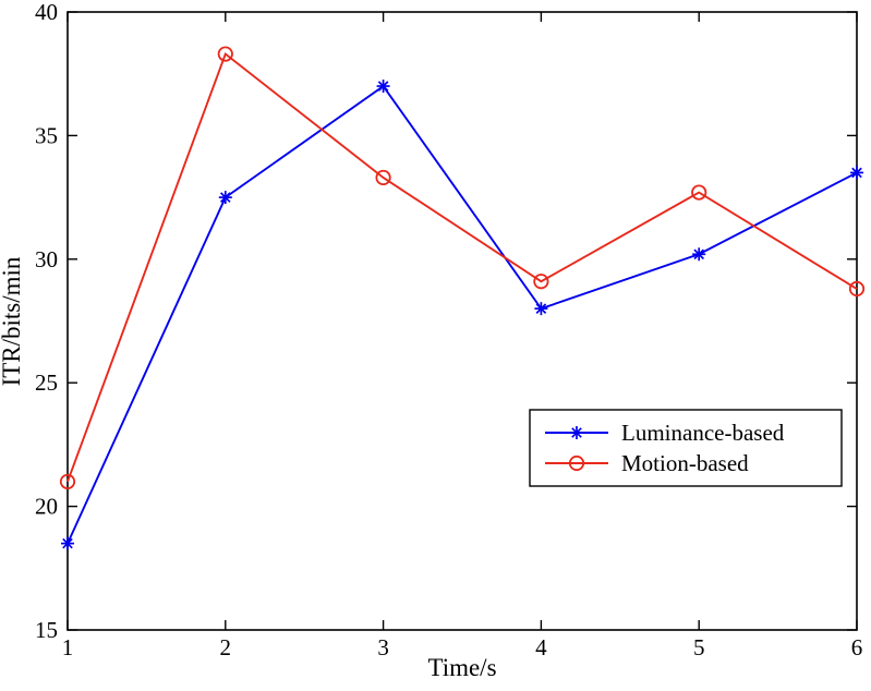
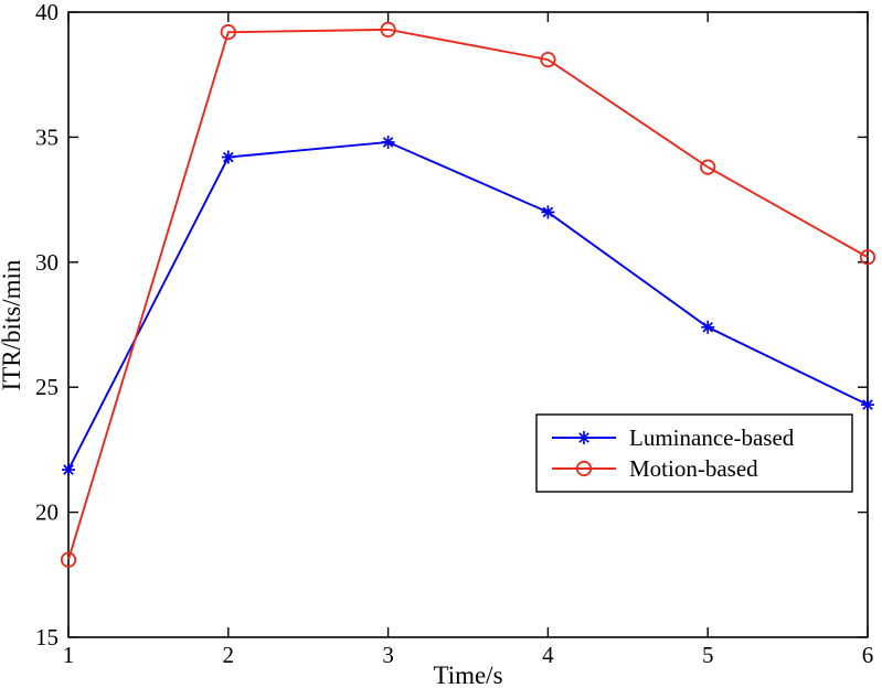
Luminance-based/1: 18.5 -> 21.7
Motion-based/1: 21.0 -> 18.1
Luminance-based/2: 32.5 -> 34.2
Motion-based/2: 38.3 -> 39.2
Luminance-based/3: 37.0 -> 34.8
Motion-based/3: 33.3 -> 39.3
Luminance-based/4: 28.0 -> 32.0
Motion-based/4: 29.1 -> 38.1
Luminance-based/5: 30.2 -> 27.4
Motion-based/5: 32.7 -> 33.8
Luminance-based/6: 33.5 -> 24.3
Motion-based/6: 28.8 -> 30.2
